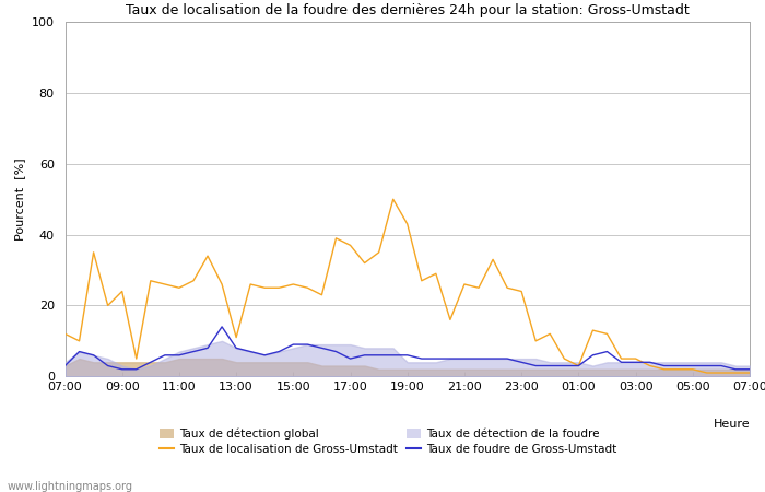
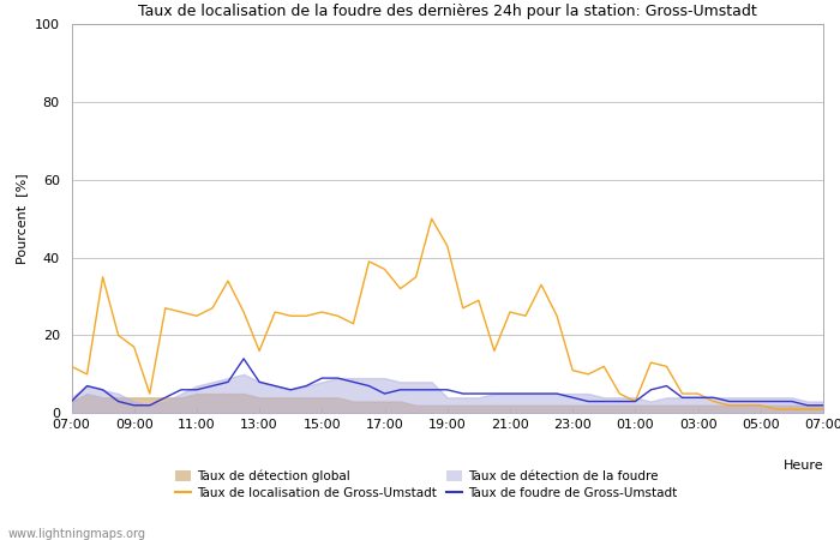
Taux de localisation de Gross-Umstadt/09:00: 24 -> 17
Taux de localisation de Gross-Umstadt/13:00: 11 -> 16
Taux de localisation de Gross-Umstadt/23:00: 24 -> 11
